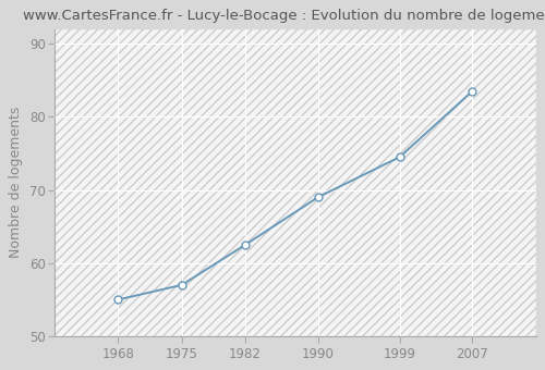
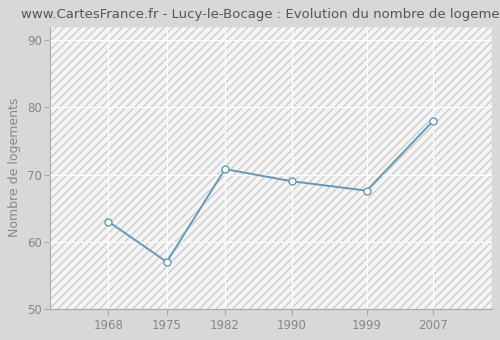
1968: 55.0 -> 63.0
1982: 62.5 -> 70.8
1999: 74.5 -> 67.6
2007: 83.5 -> 78.0
